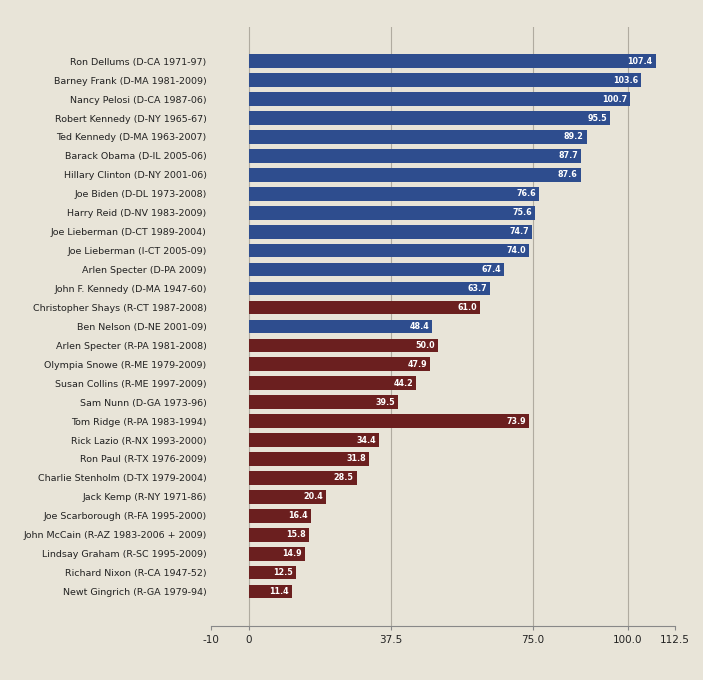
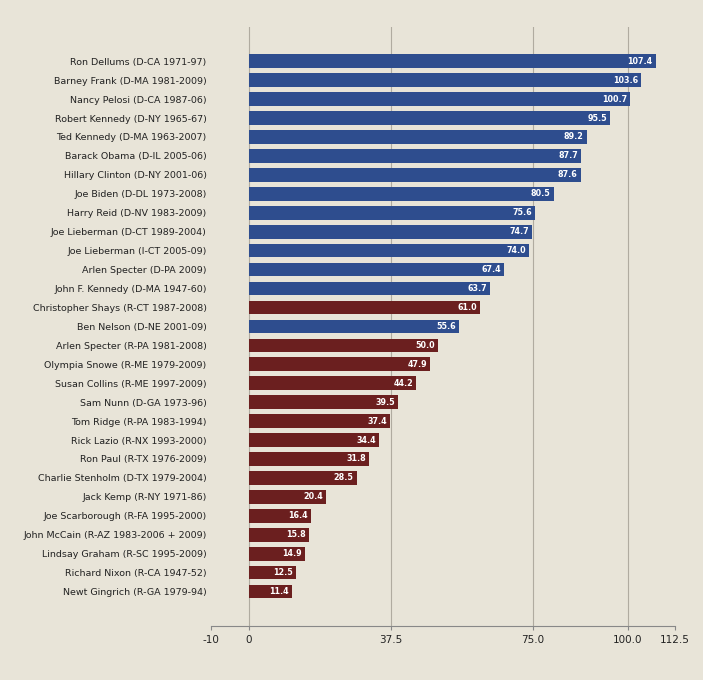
Joe Biden (D-DL 1973-2008): 76.6 -> 80.5
Ben Nelson (D-NE 2001-09): 48.4 -> 55.6
Tom Ridge (R-PA 1983-1994): 73.9 -> 37.4
